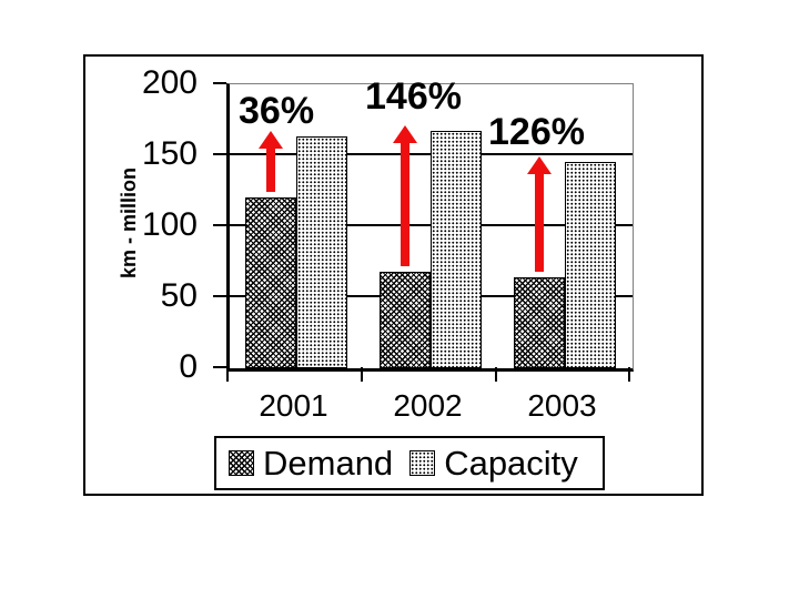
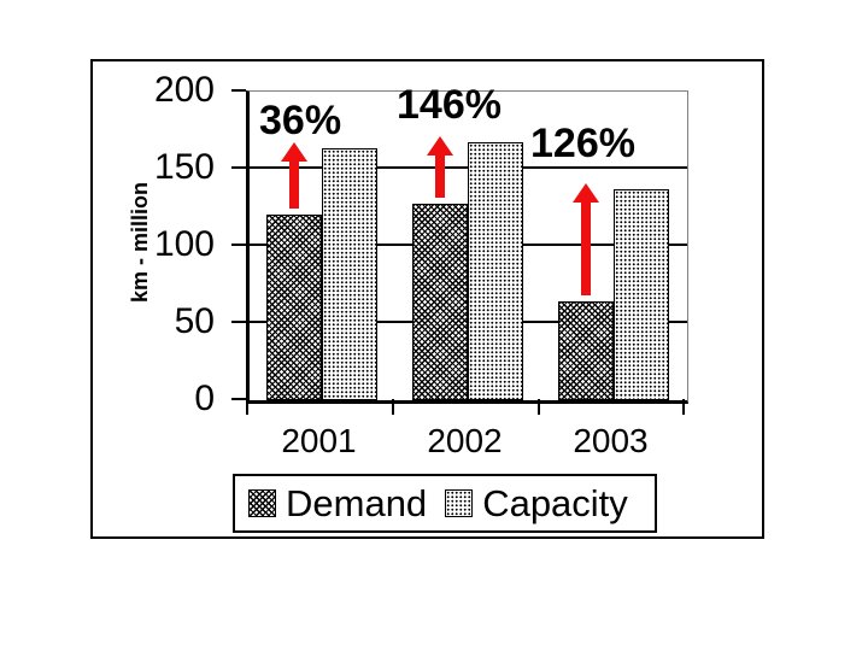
Demand/2002: 68 -> 127
Capacity/2003: 145 -> 137
